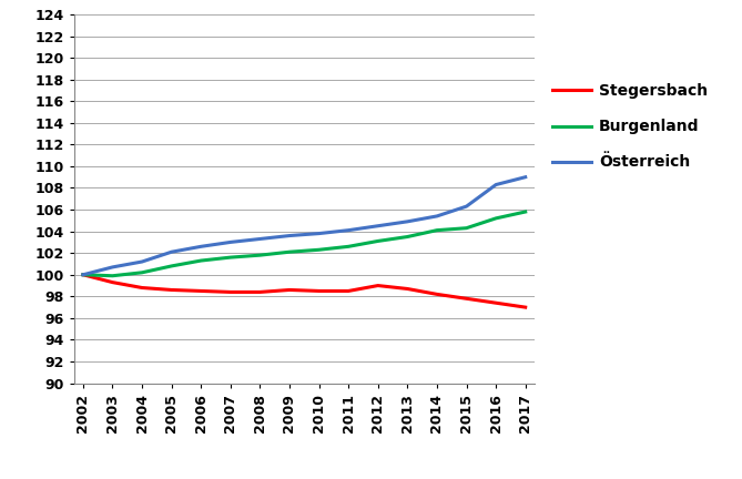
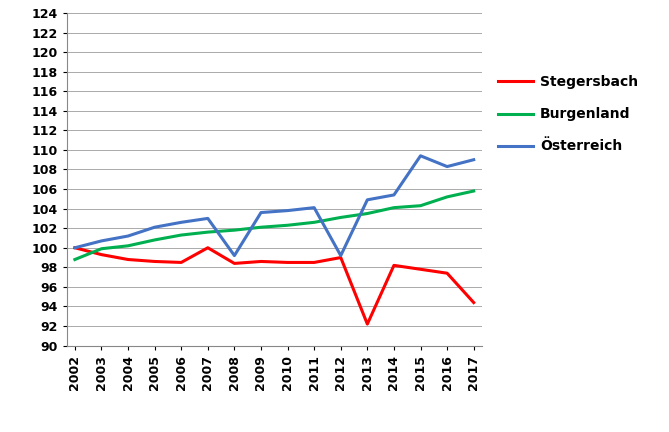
Burgenland/2002: 100.0 -> 98.8
Stegersbach/2007: 98.4 -> 100.0
Österreich/2008: 103.3 -> 99.2
Österreich/2012: 104.5 -> 99.2
Stegersbach/2013: 98.7 -> 92.2
Österreich/2015: 106.3 -> 109.4
Stegersbach/2017: 97.0 -> 94.4
